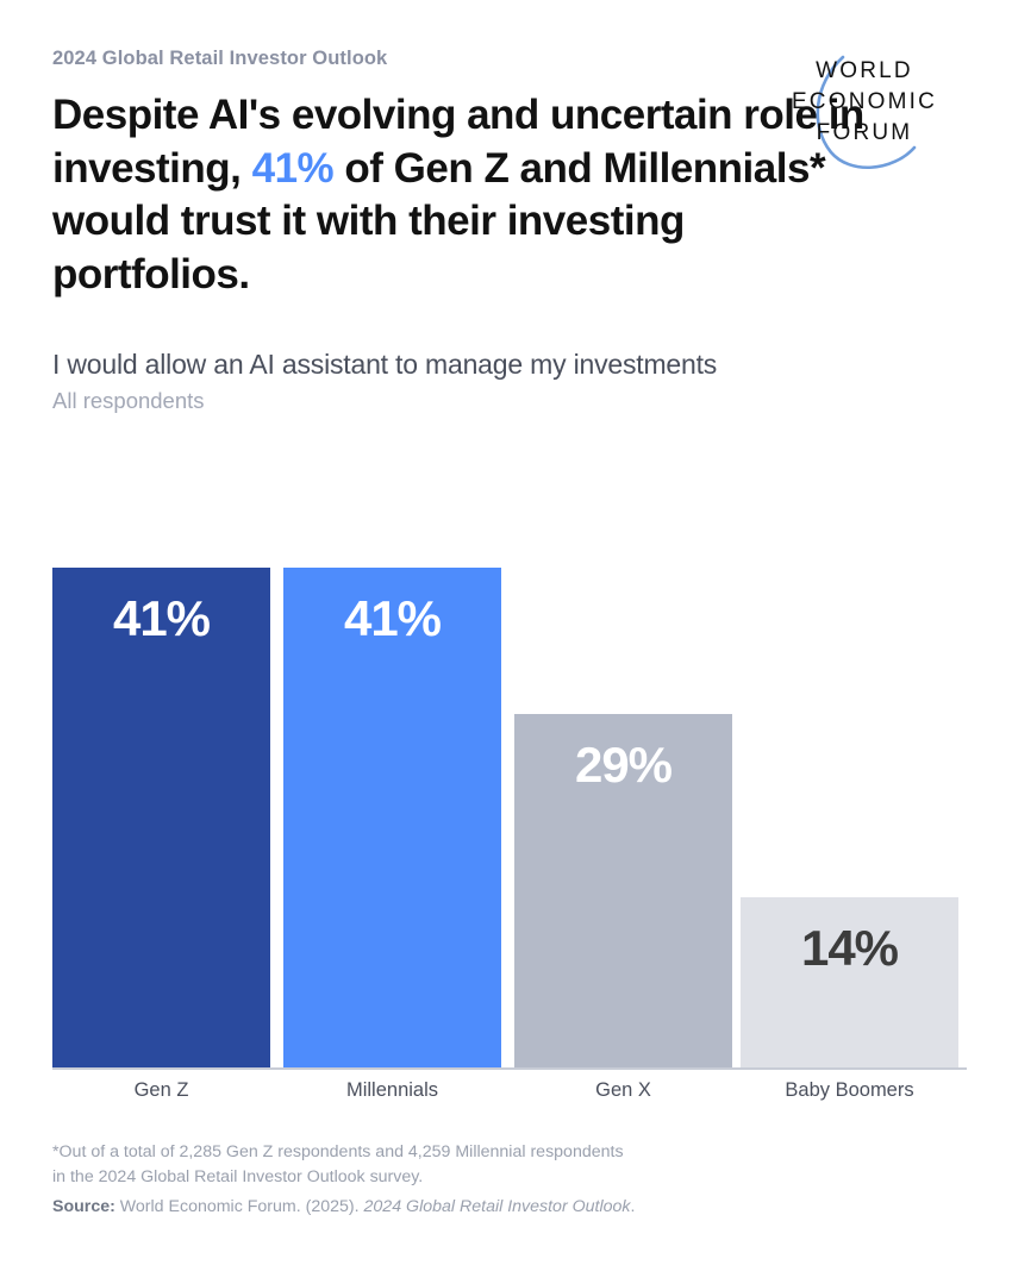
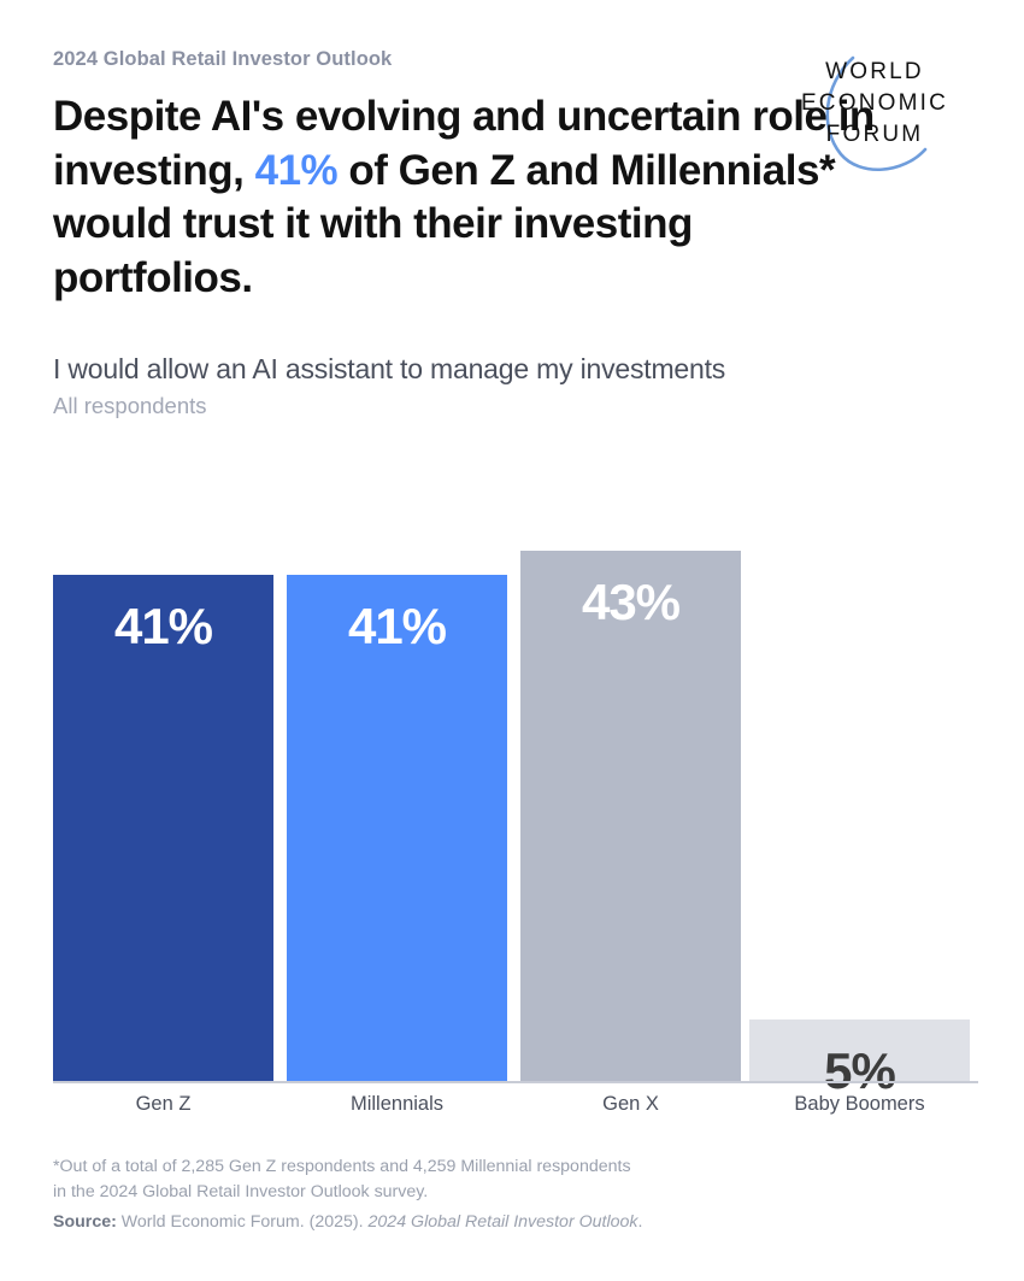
Gen X: 29% -> 43%
Baby Boomers: 14% -> 5%
